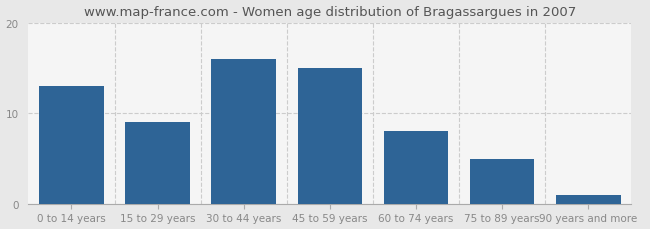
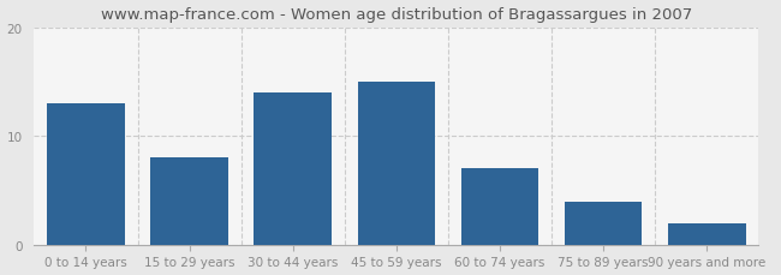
15 to 29 years: 9 -> 8
30 to 44 years: 16 -> 14
60 to 74 years: 8 -> 7
75 to 89 years: 5 -> 4
90 years and more: 1 -> 2
